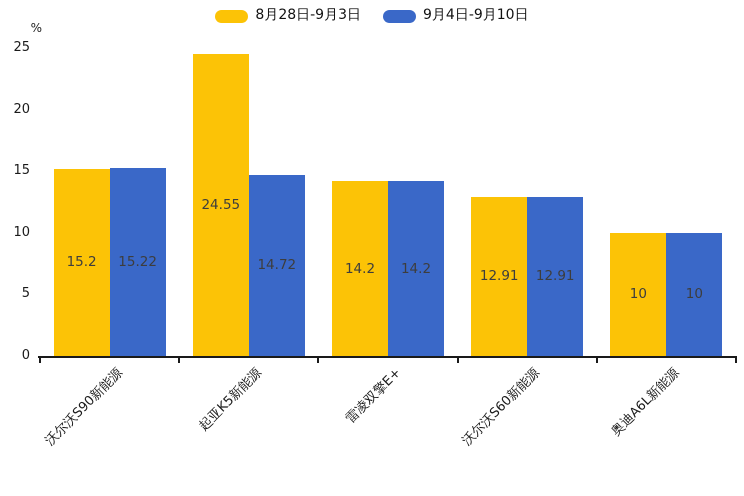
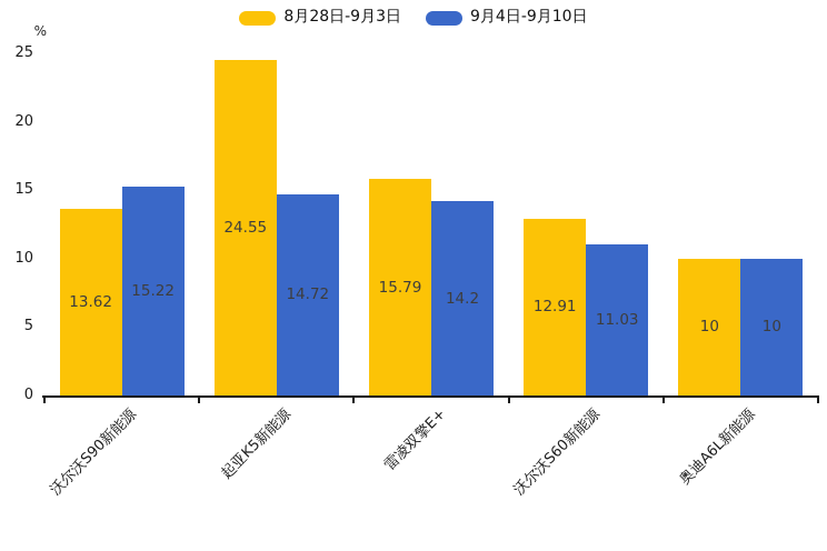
8月28日-9月3日/沃尔沃S90新能源: 15.2 -> 13.62
8月28日-9月3日/雷凌双擎E+: 14.2 -> 15.79
9月4日-9月10日/沃尔沃S60新能源: 12.91 -> 11.03
